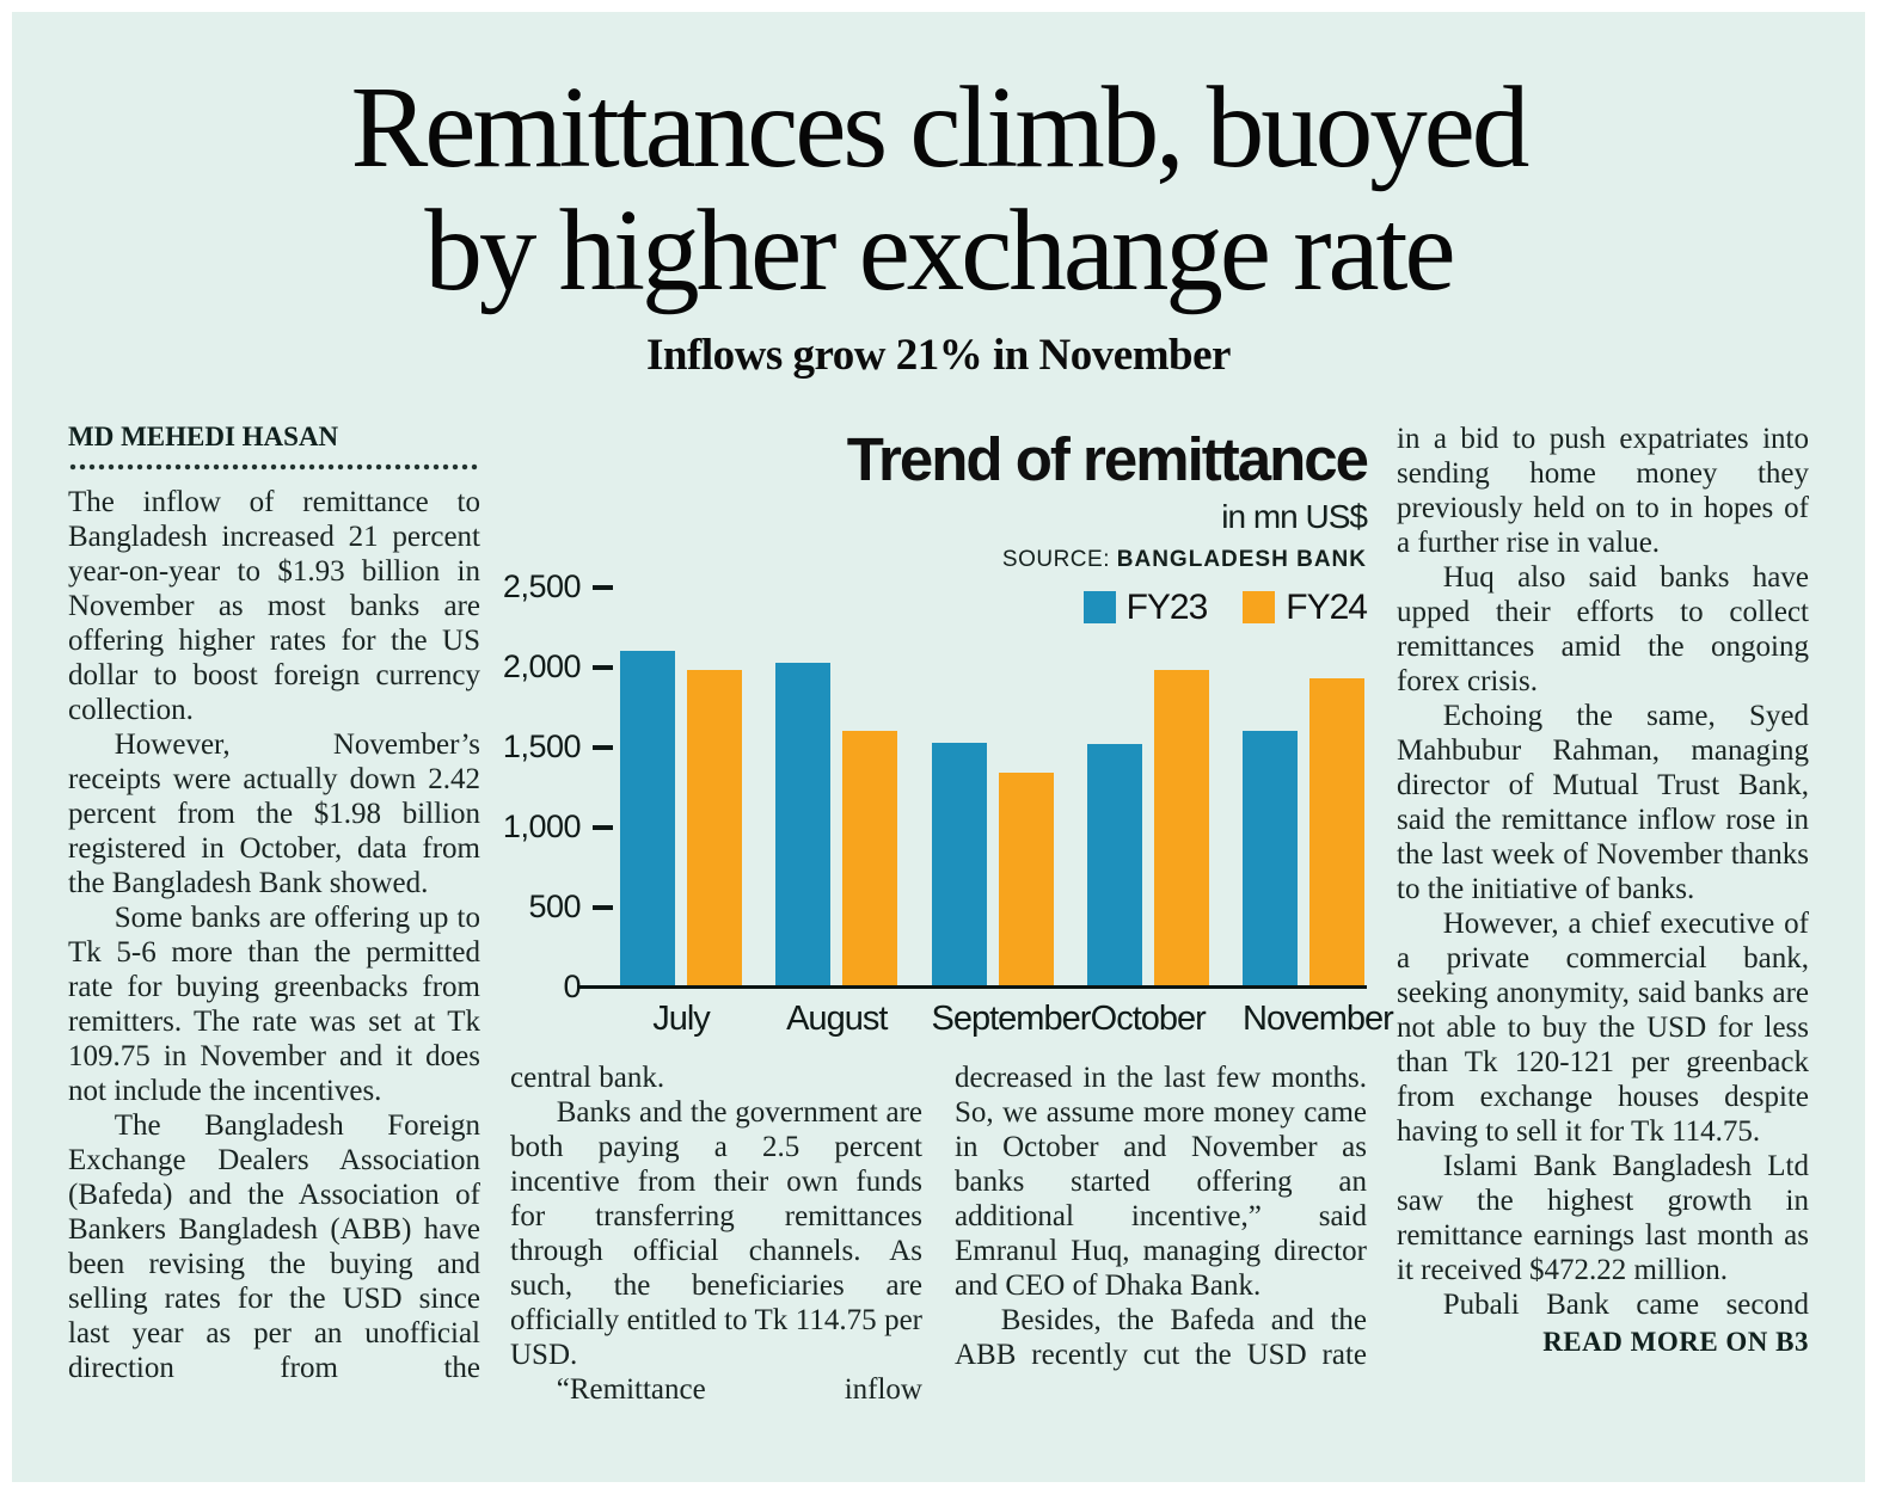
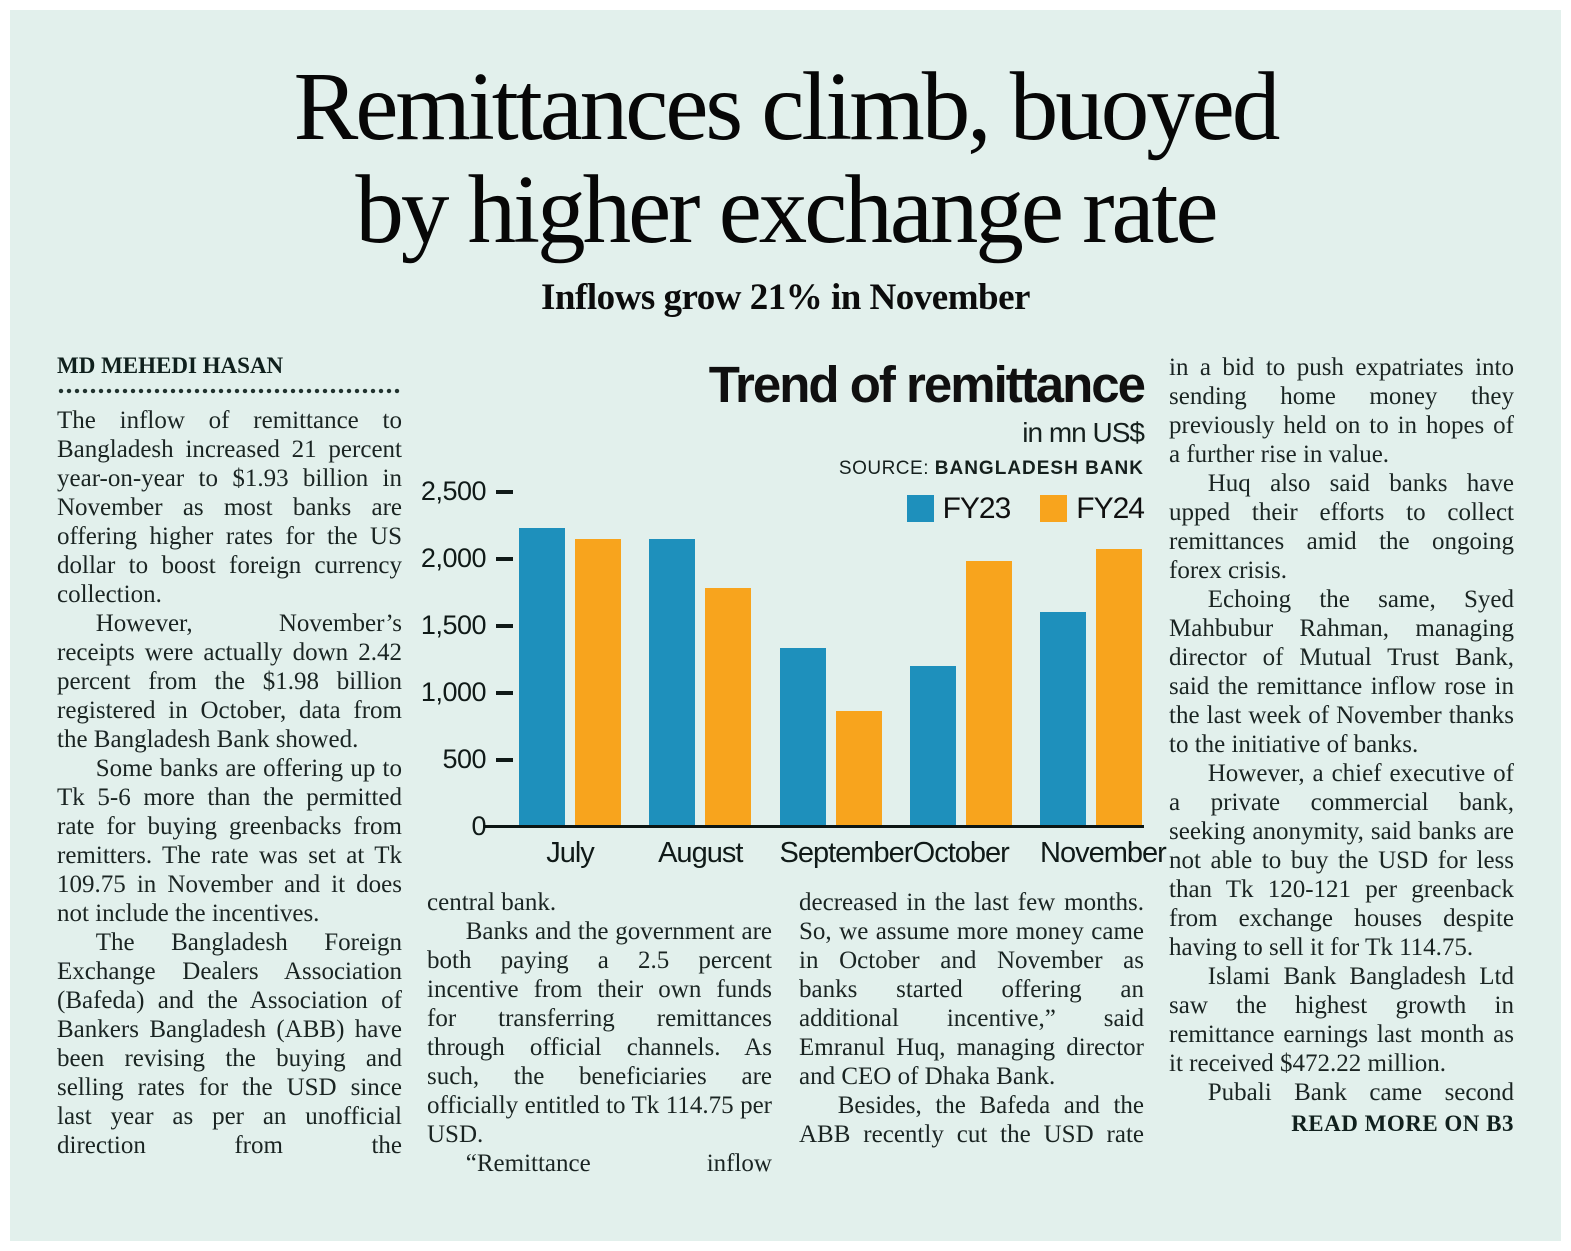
FY23/July: 2100 -> 2230
FY24/July: 1980 -> 2150
FY23/August: 2030 -> 2150
FY24/August: 1600 -> 1780
FY23/September: 1530 -> 1330
FY24/September: 1340 -> 860
FY23/October: 1520 -> 1200
FY24/November: 1930 -> 2070
